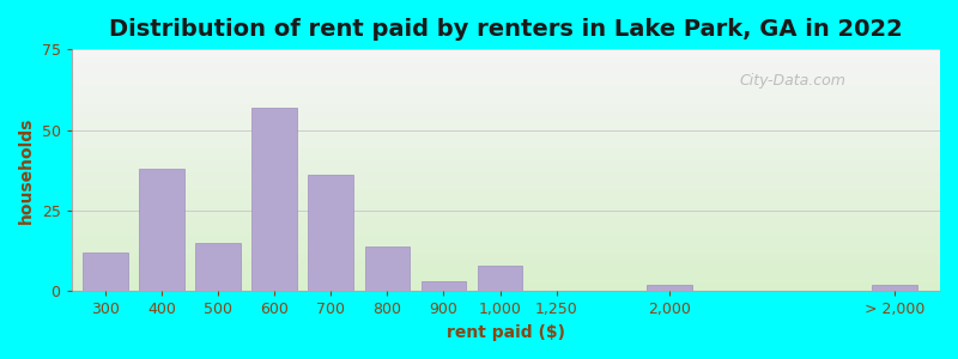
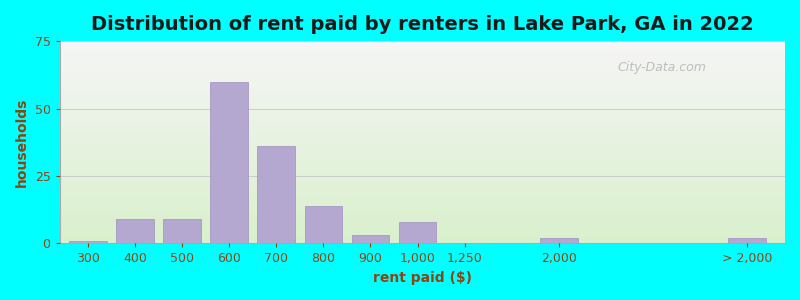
300: 12 -> 1
400: 38 -> 9
500: 15 -> 9
600: 57 -> 60
